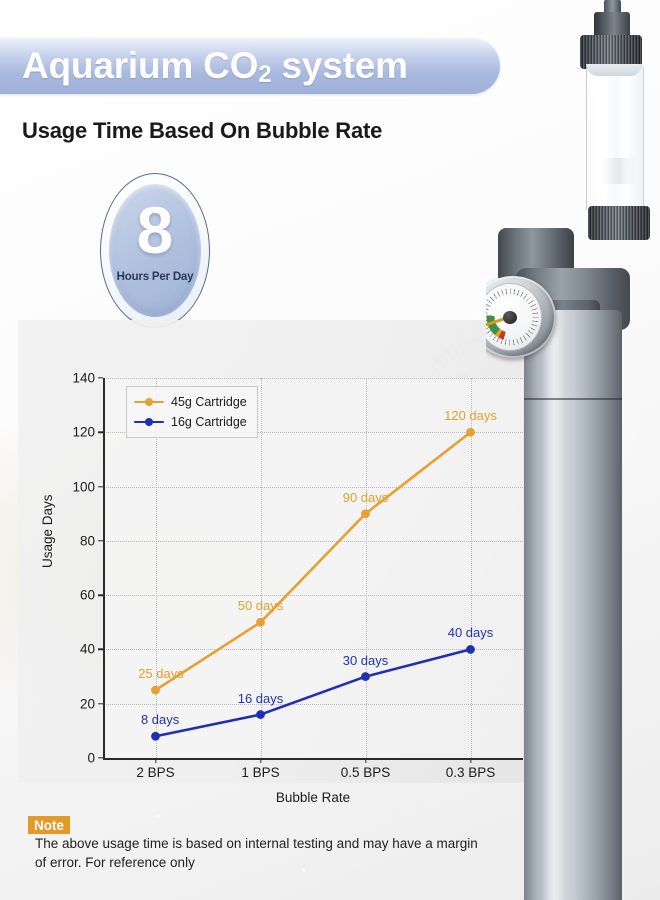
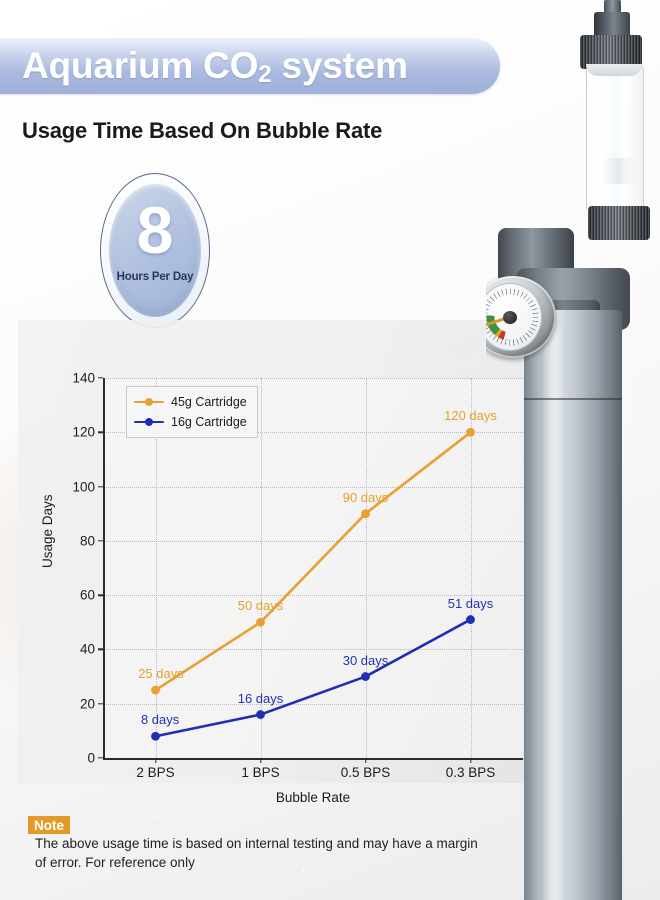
16g Cartridge/0.3 BPS: 40 -> 51
